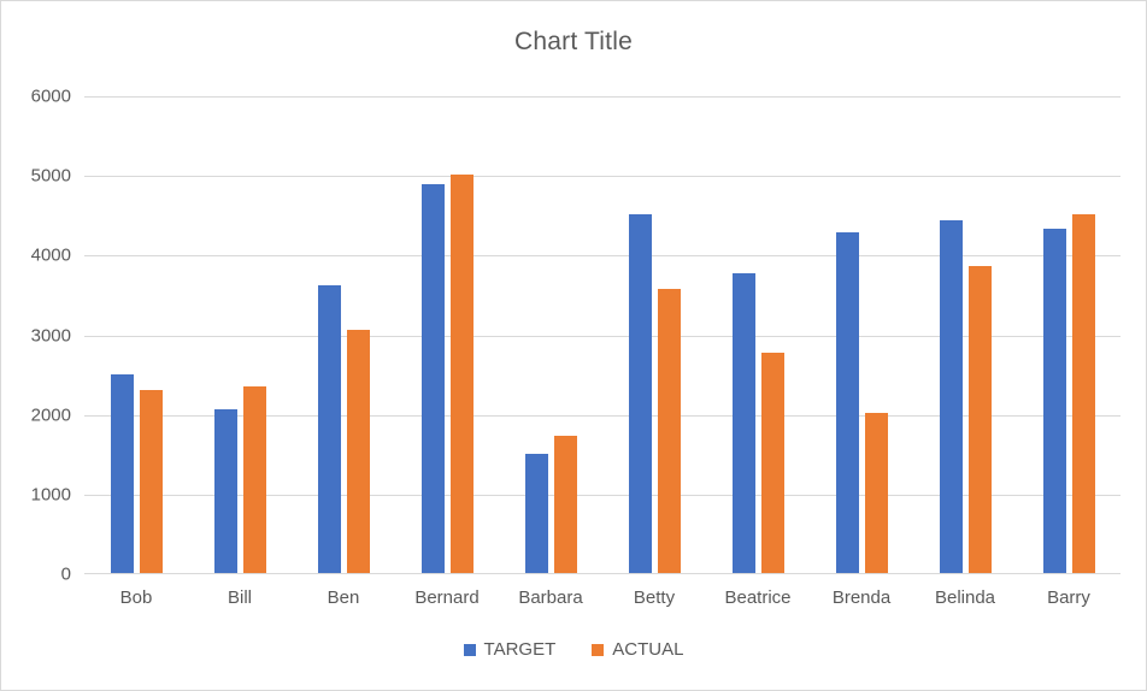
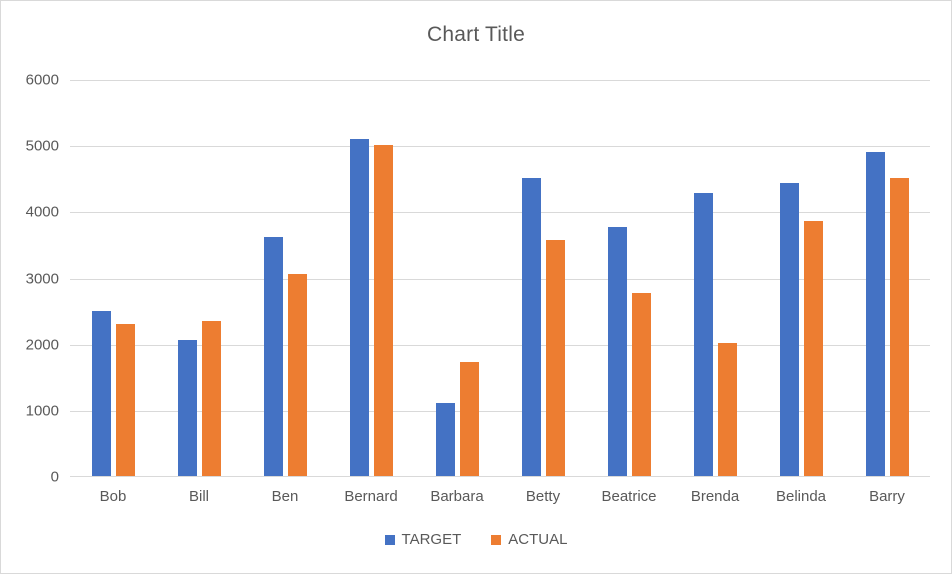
TARGET/Bernard: 4900 -> 5100
TARGET/Barbara: 1500 -> 1100
TARGET/Barry: 4300 -> 4900
